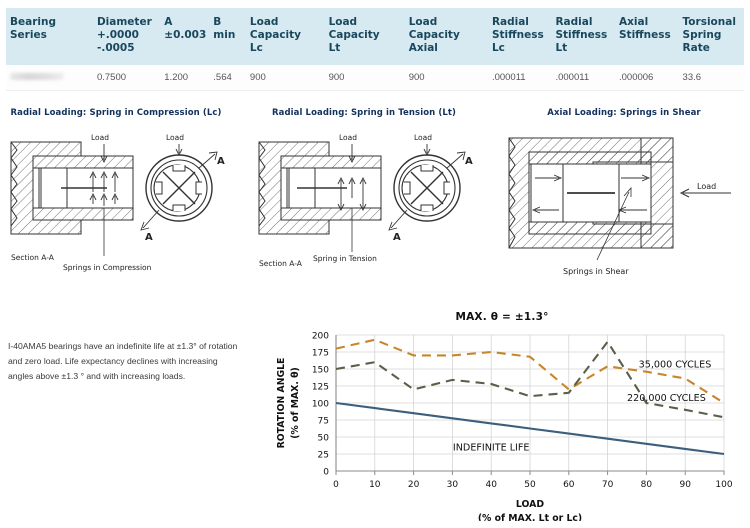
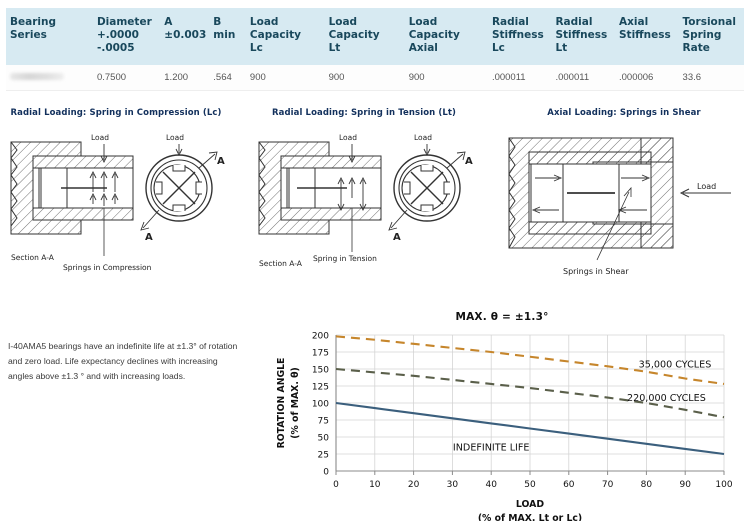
35,000 CYCLES/0: 180 -> 200
220,000 CYCLES/10: 160 -> 140
35,000 CYCLES/20: 170 -> 190
220,000 CYCLES/20: 120 -> 140
35,000 CYCLES/30: 170 -> 180
220,000 CYCLES/50: 110 -> 120
35,000 CYCLES/60: 120 -> 160
220,000 CYCLES/70: 190 -> 110
35,000 CYCLES/100: 100 -> 130
